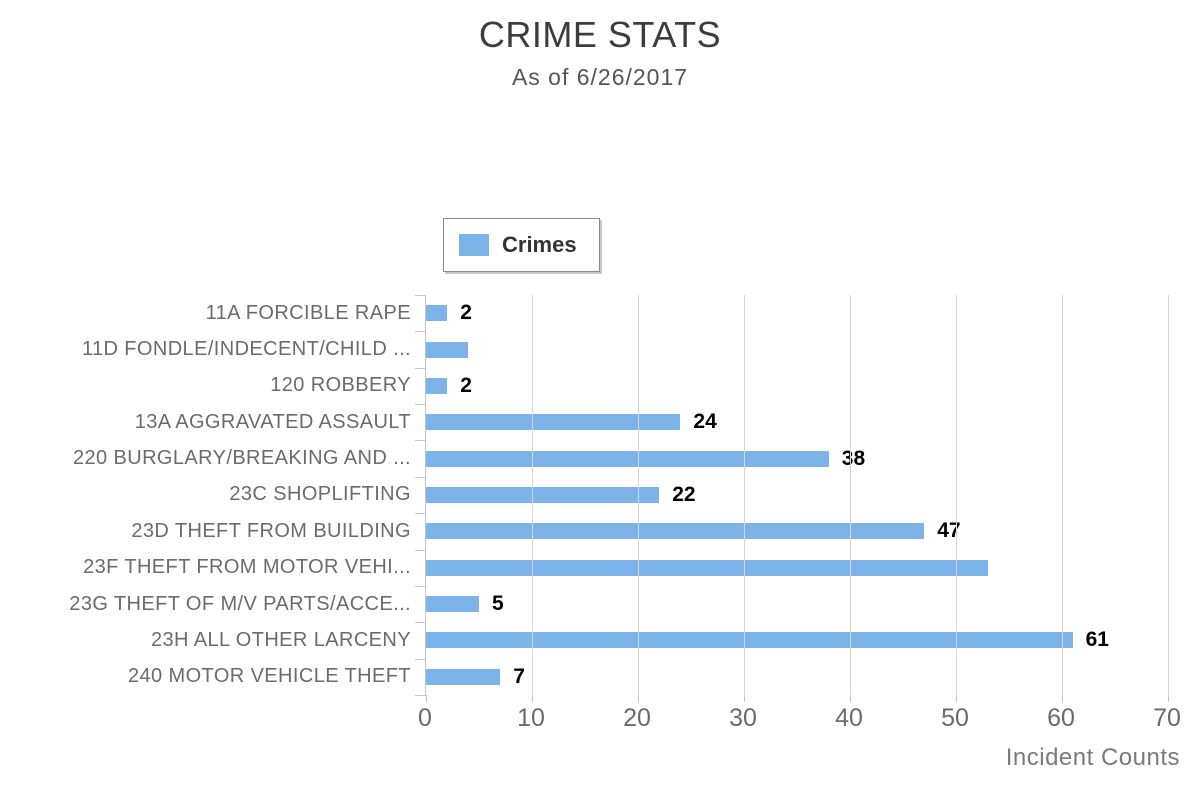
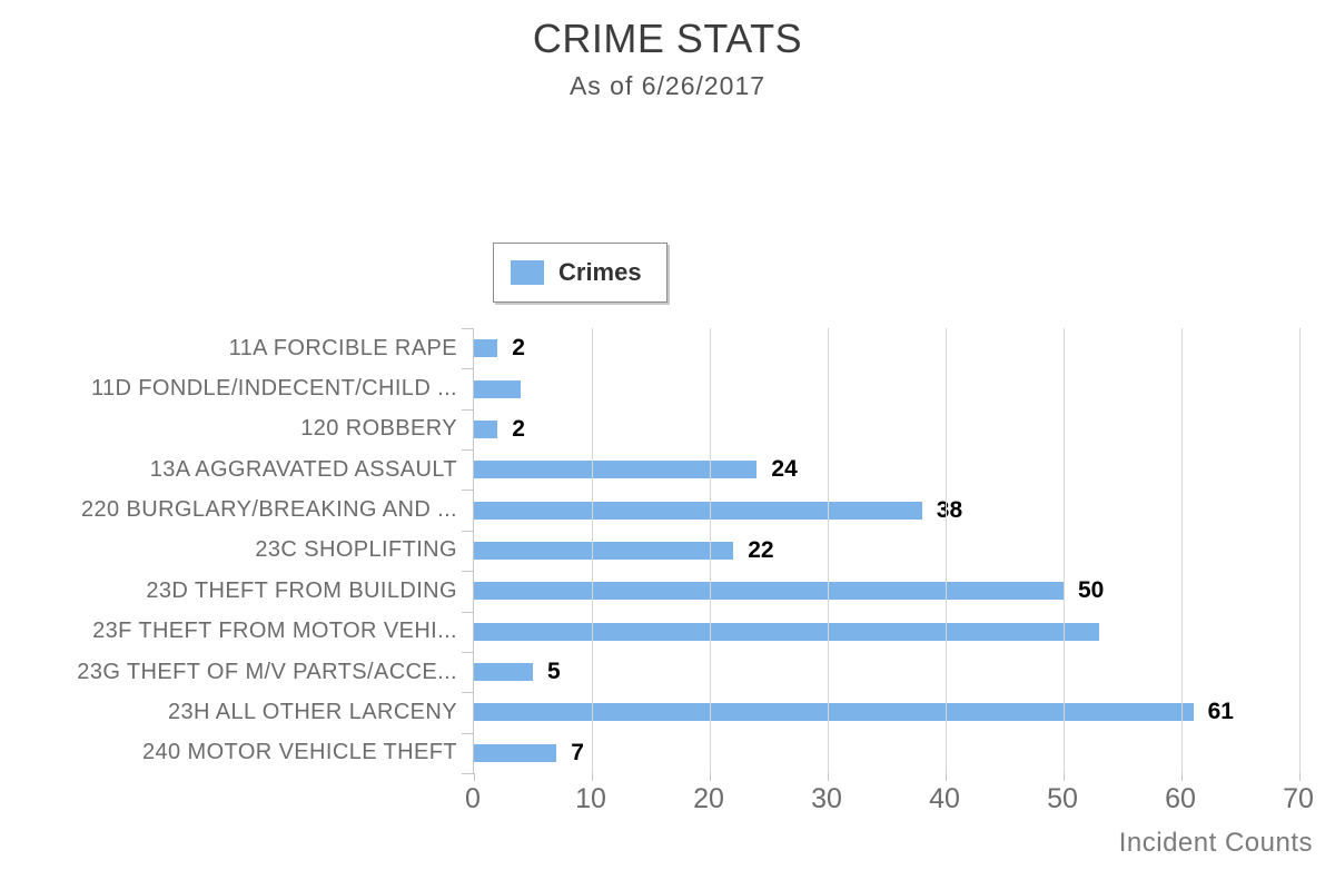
23D THEFT FROM BUILDING: 47 -> 50
